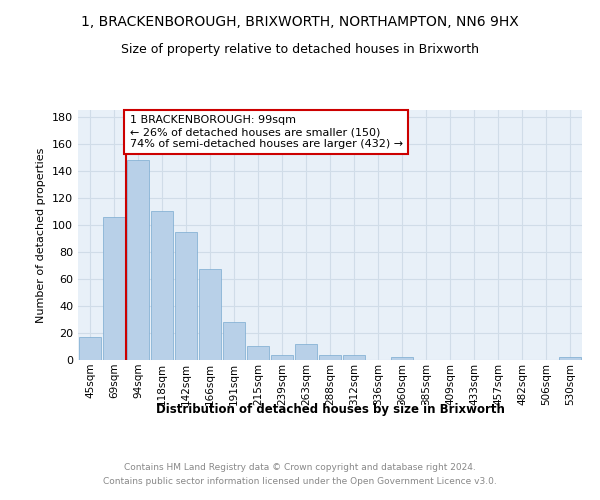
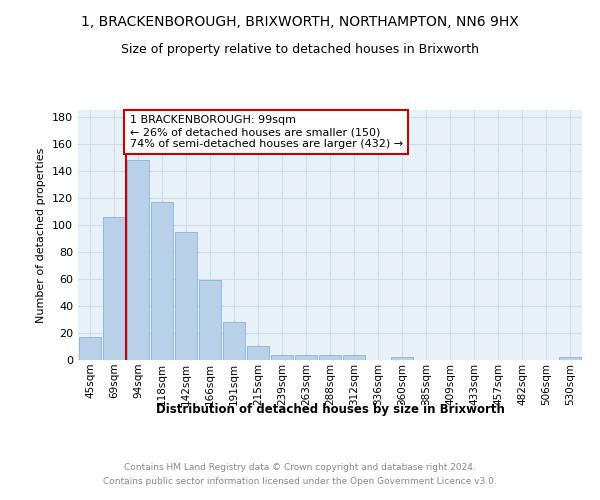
118sqm: 110 -> 117
166sqm: 67 -> 59
263sqm: 12 -> 4
